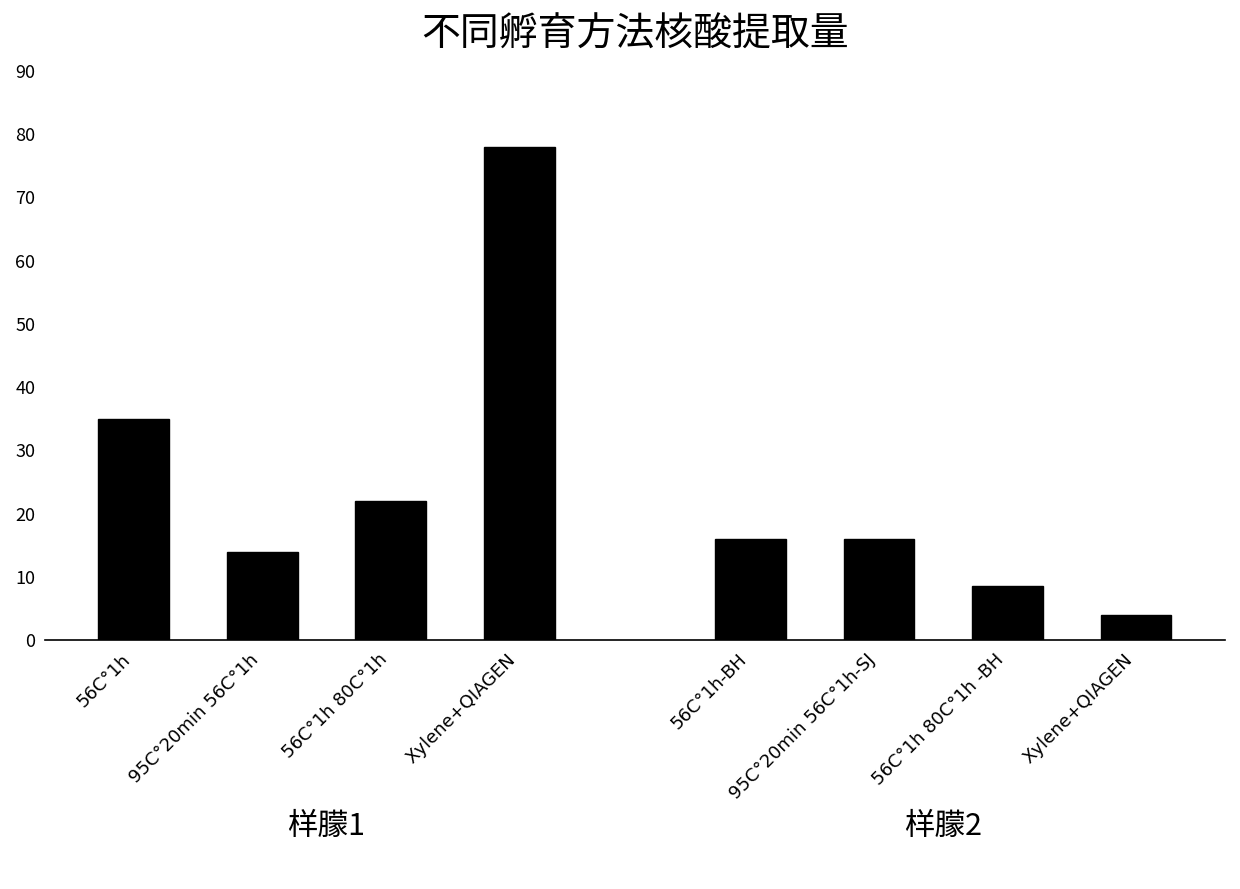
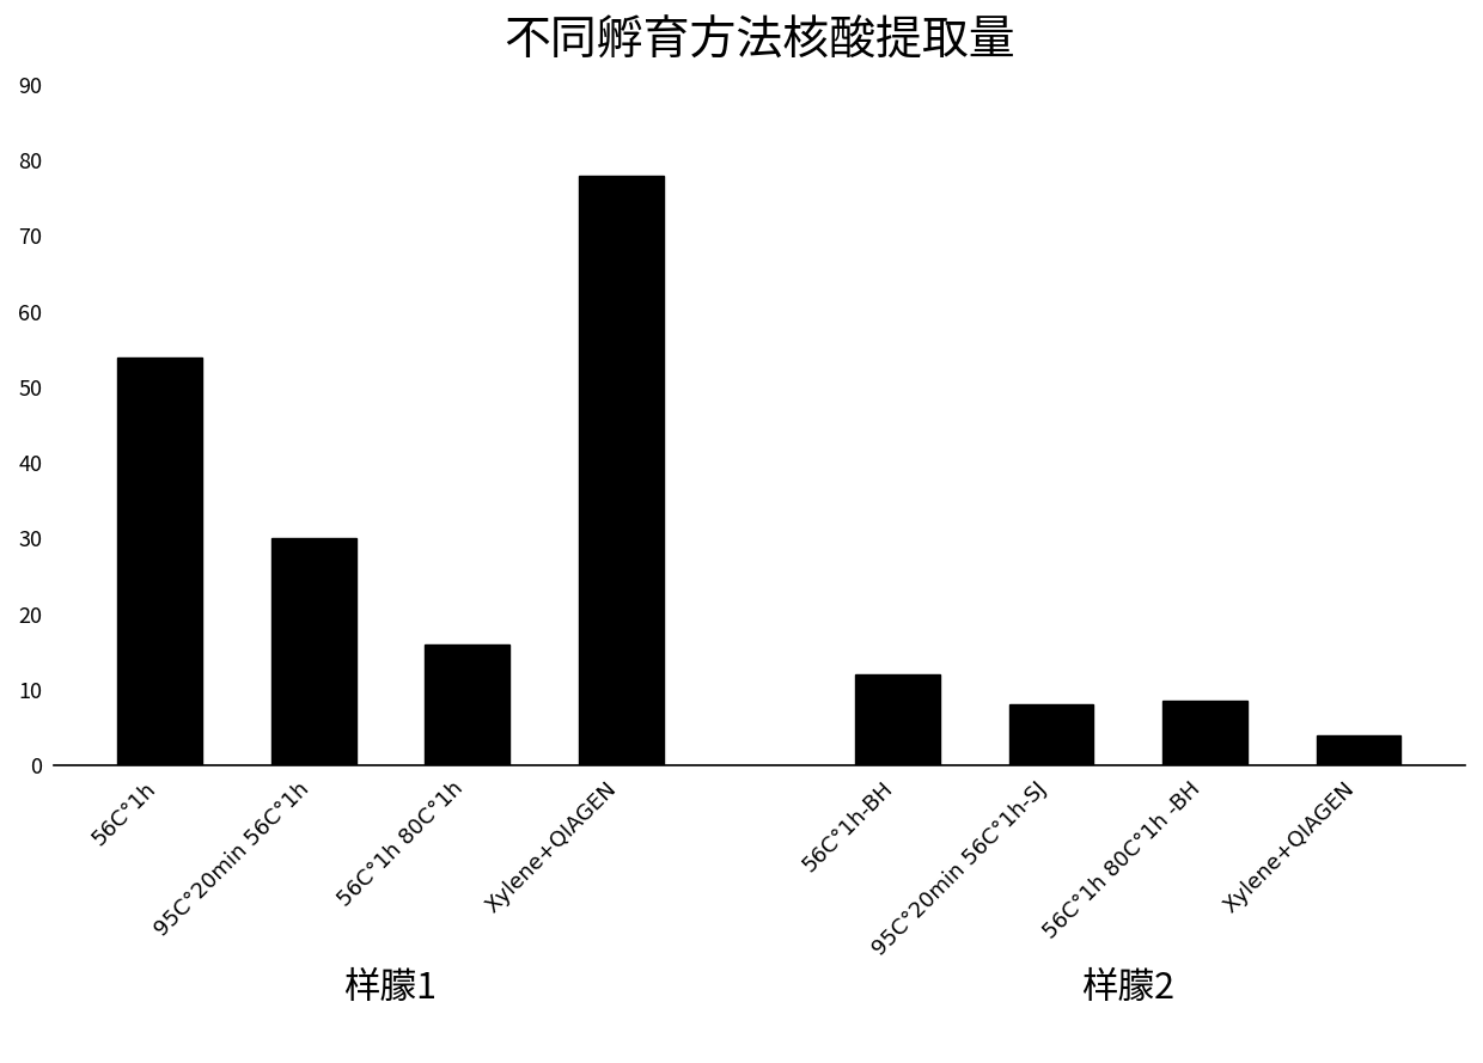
56C°1h: 35.0 -> 54.0
95C°20min 56C°1h: 14.0 -> 30.0
56C°1h 80C°1h: 22.0 -> 16.0
56C°1h-BH: 16.0 -> 12.0
95C°20min 56C°1h-SJ: 16.0 -> 8.0
